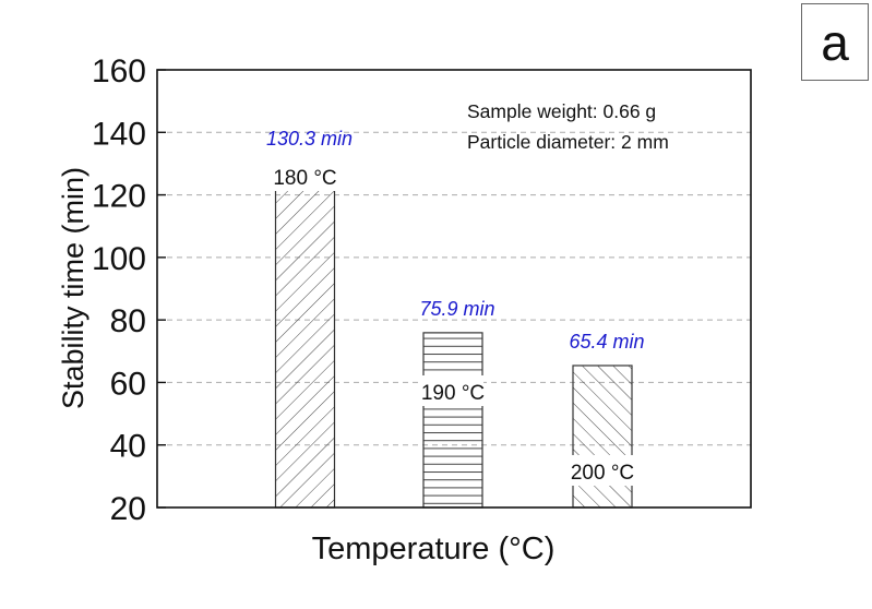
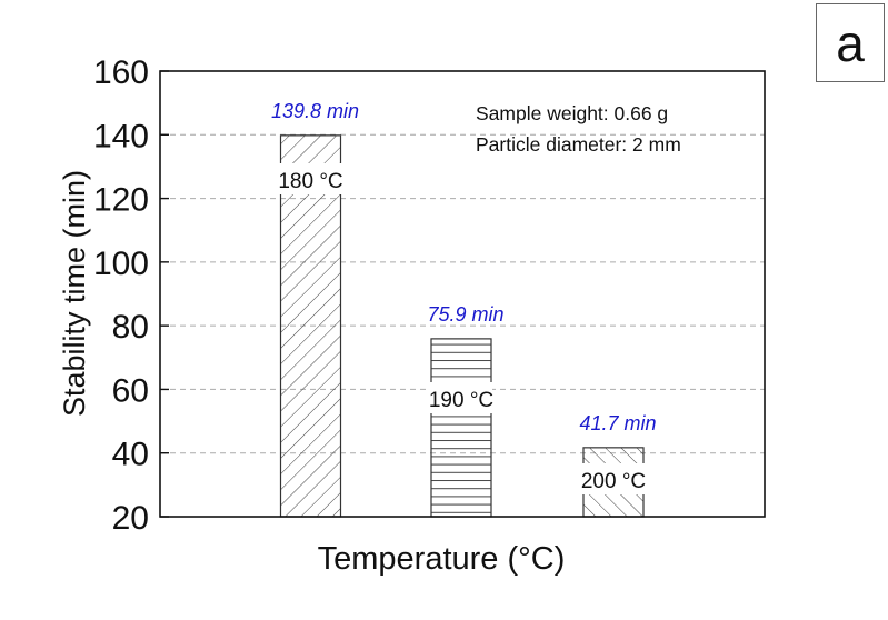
180 °C: 130.3 -> 139.8
200 °C: 65.4 -> 41.7
